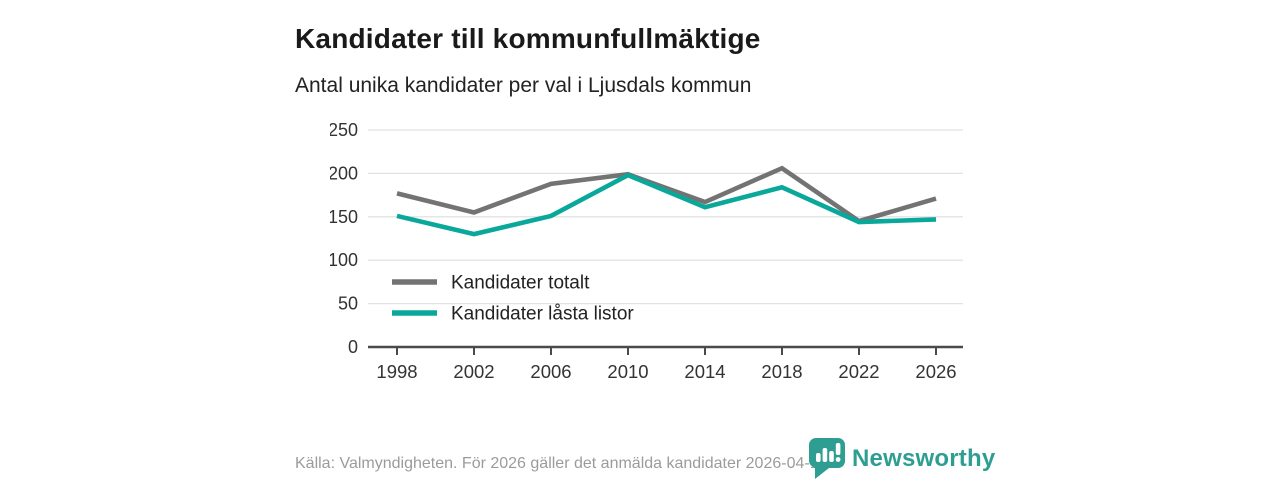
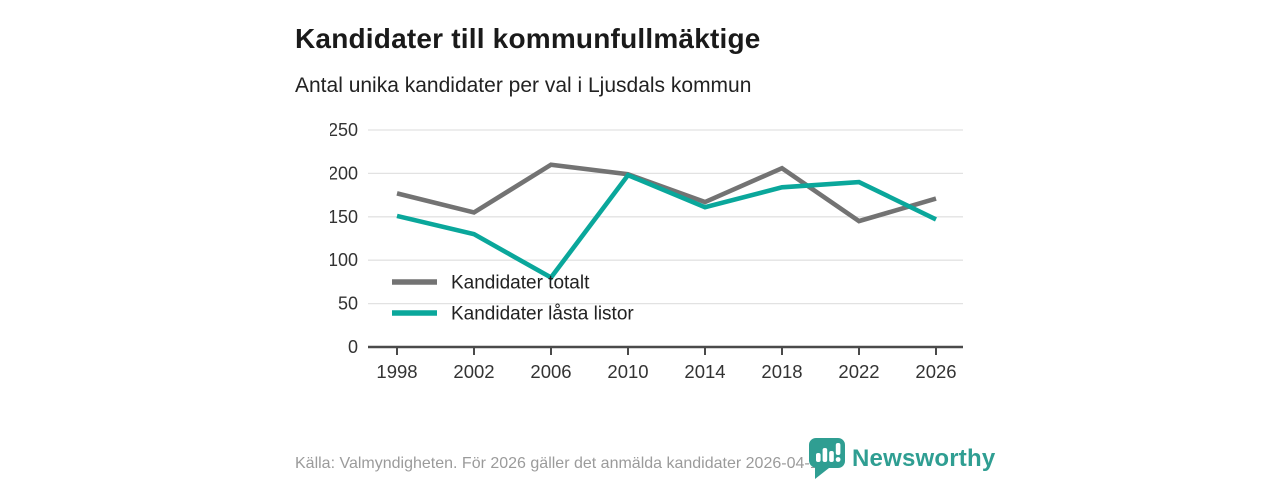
Kandidater totalt/2006: 190 -> 210
Kandidater låsta listor/2006: 150 -> 80
Kandidater låsta listor/2022: 140 -> 190
